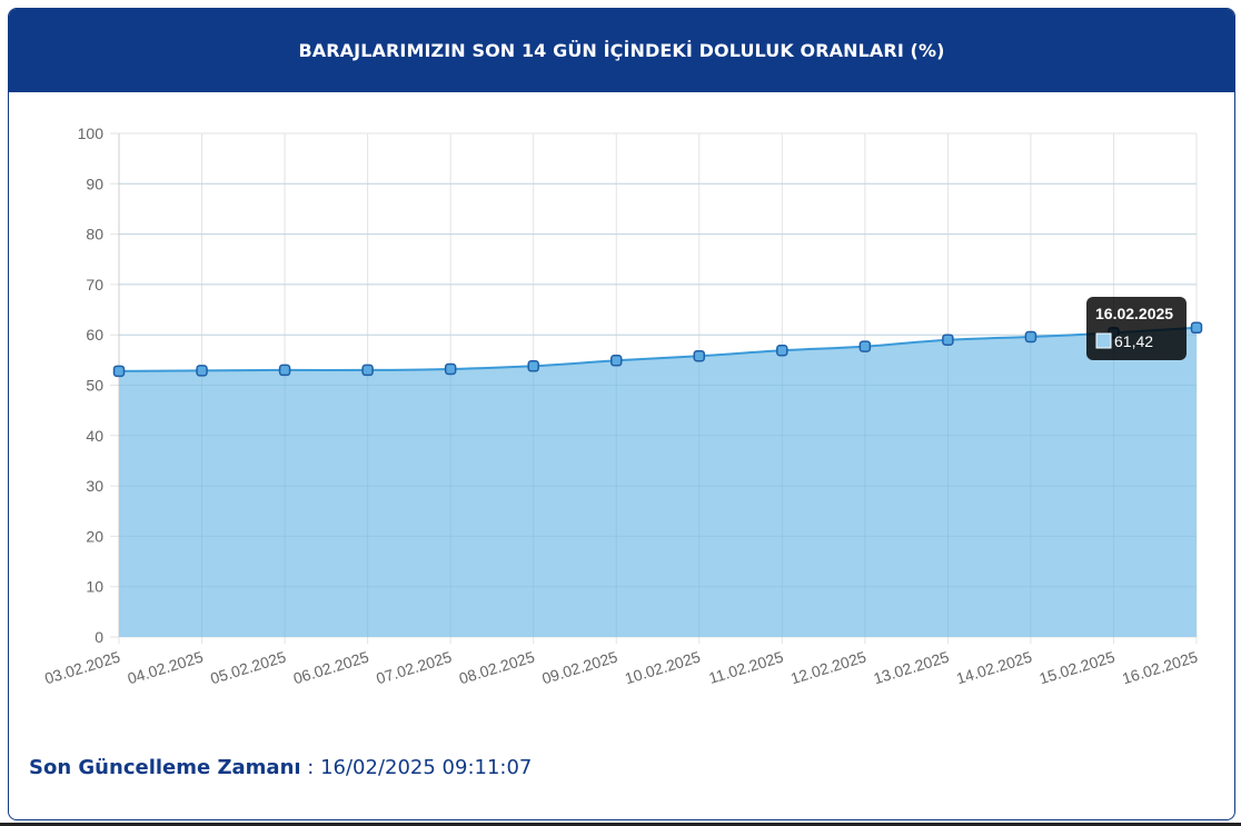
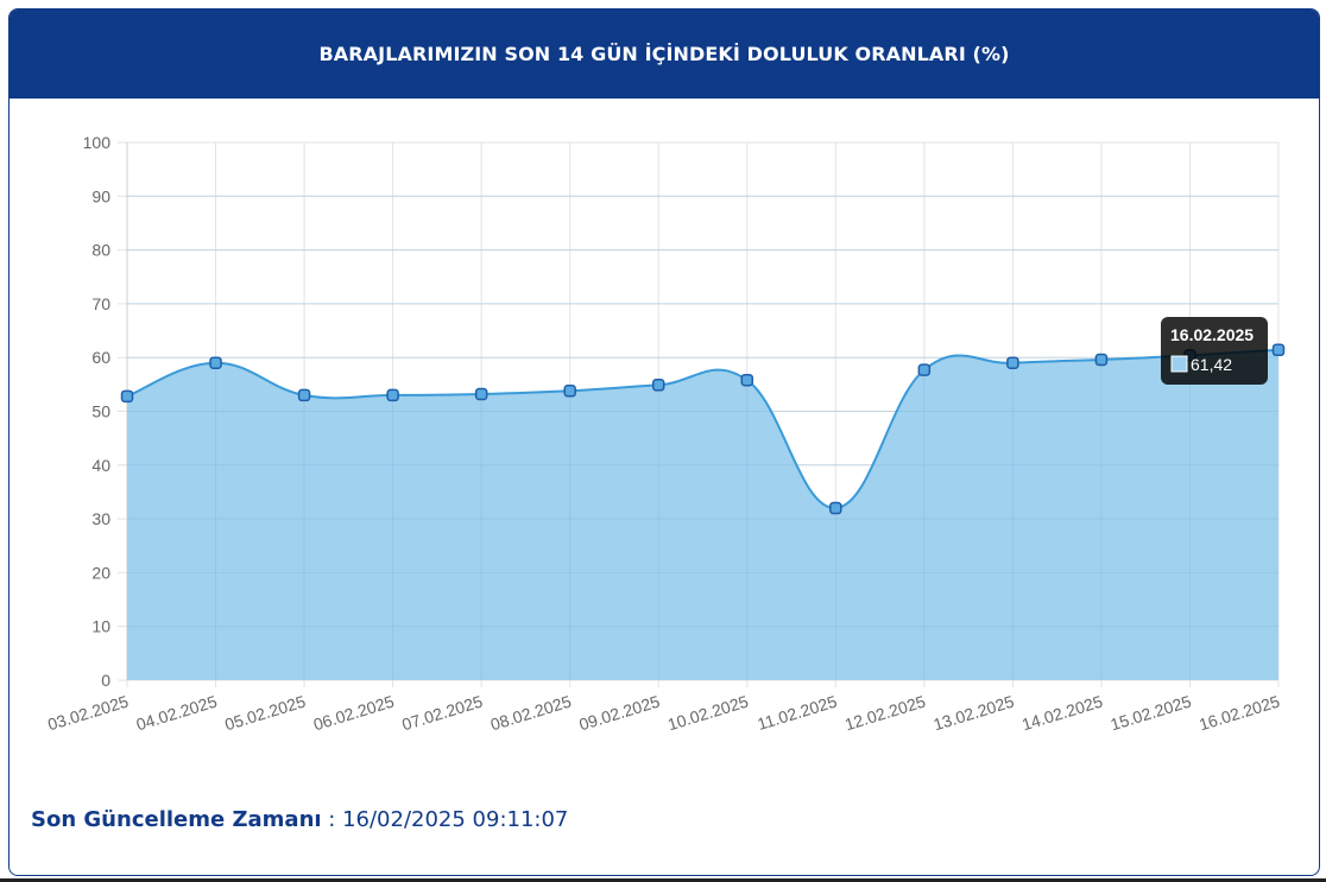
04.02.2025: 53 -> 59
11.02.2025: 57 -> 32
